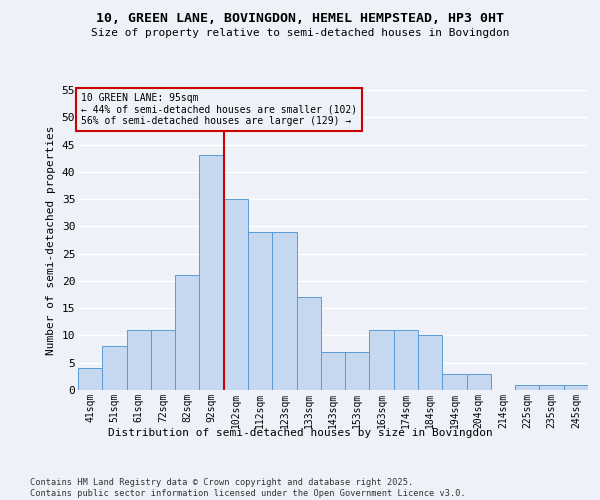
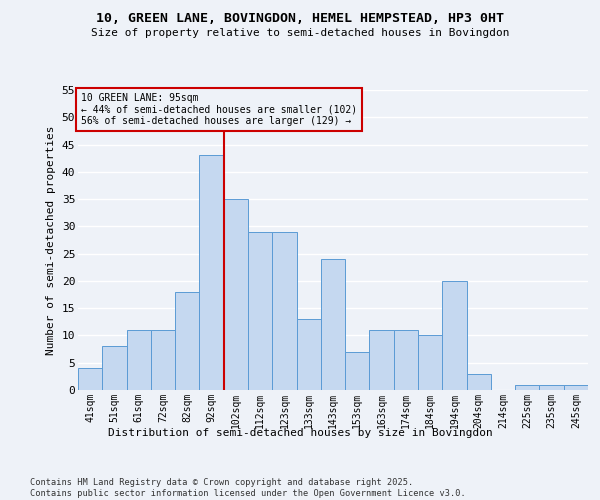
82sqm: 21 -> 18
133sqm: 17 -> 13
143sqm: 7 -> 24
194sqm: 3 -> 20
